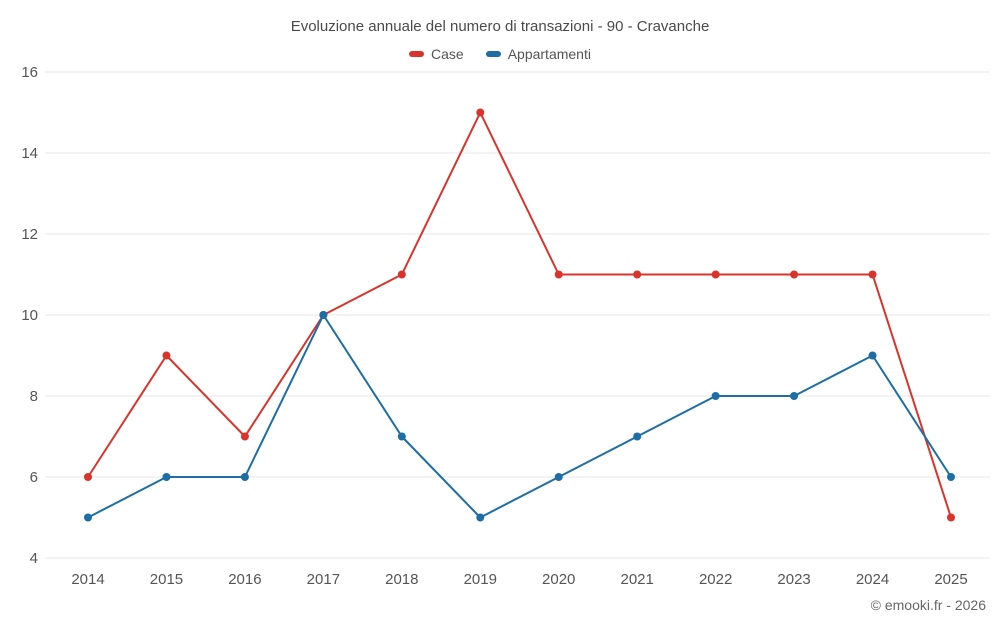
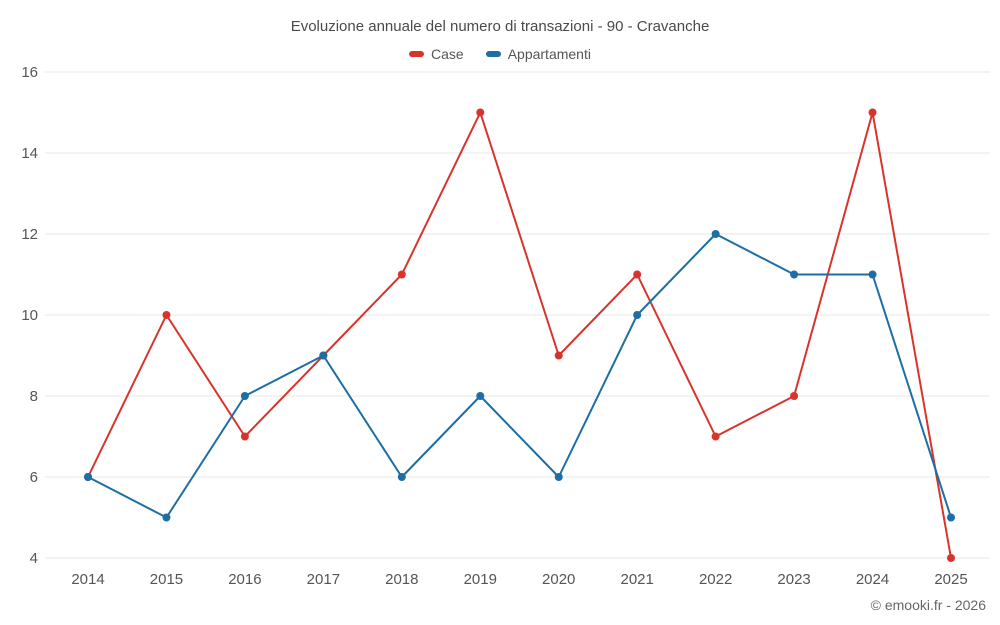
Appartamenti/2014: 5 -> 6
Case/2015: 9 -> 10
Appartamenti/2015: 6 -> 5
Appartamenti/2016: 6 -> 8
Case/2017: 10 -> 9
Appartamenti/2017: 10 -> 9
Appartamenti/2018: 7 -> 6
Appartamenti/2019: 5 -> 8
Case/2020: 11 -> 9
Appartamenti/2021: 7 -> 10
Case/2022: 11 -> 7
Appartamenti/2022: 8 -> 12
Case/2023: 11 -> 8
Appartamenti/2023: 8 -> 11
Case/2024: 11 -> 15
Appartamenti/2024: 9 -> 11
Case/2025: 5 -> 4
Appartamenti/2025: 6 -> 5
